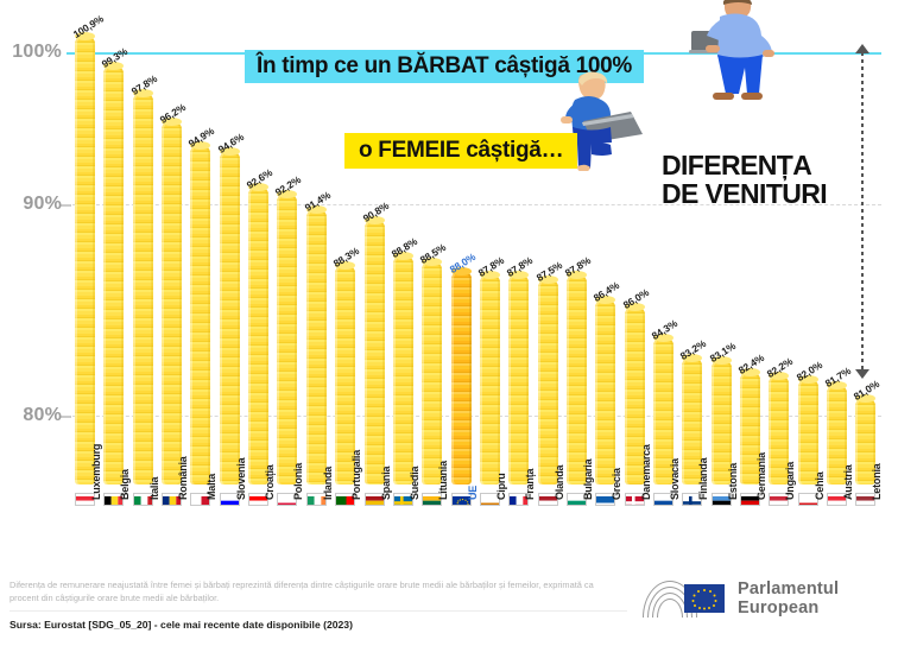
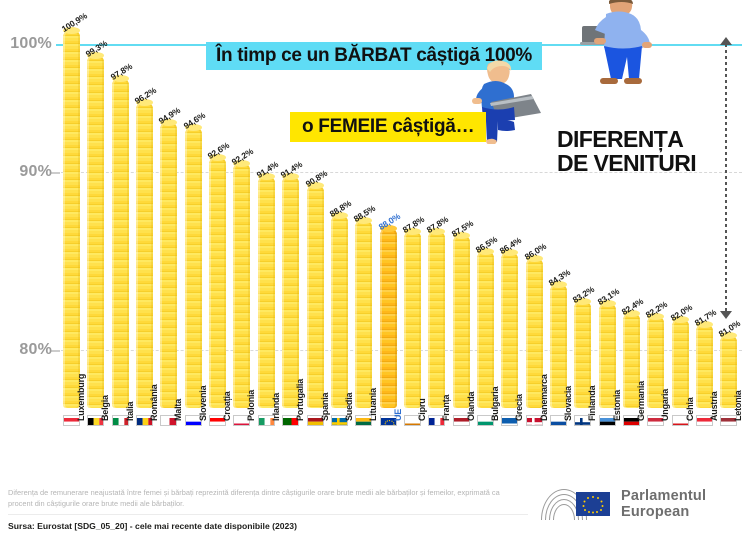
Portugalia: 88,3% -> 91,4%
Bulgaria: 87,8% -> 86,5%
